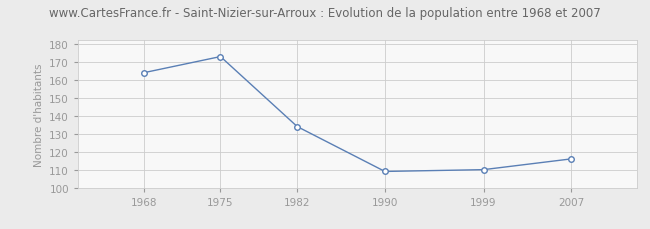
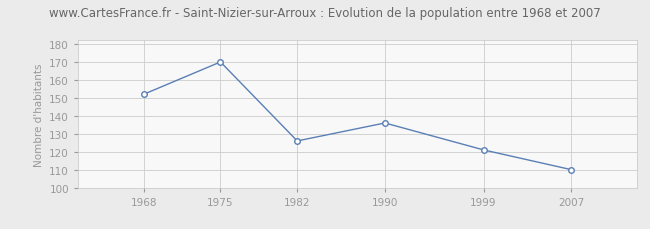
1968: 164 -> 152
1975: 173 -> 170
1982: 134 -> 126
1990: 109 -> 136
1999: 110 -> 121
2007: 116 -> 110
